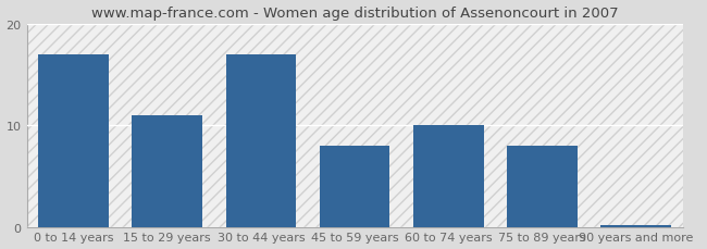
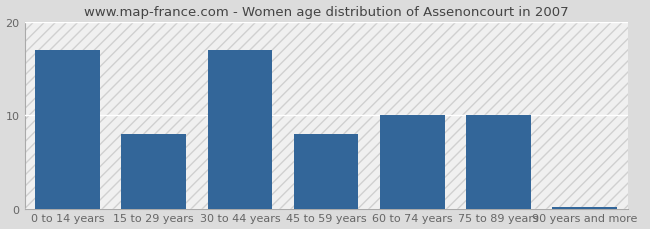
15 to 29 years: 11.0 -> 8.0
75 to 89 years: 8.0 -> 10.0
